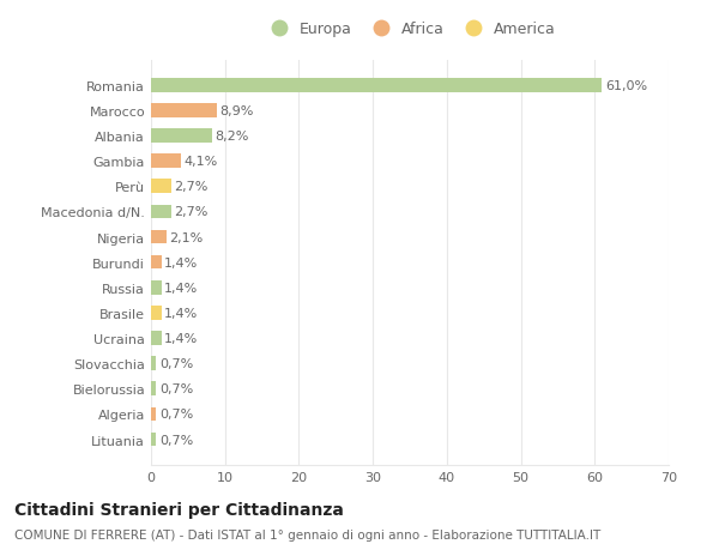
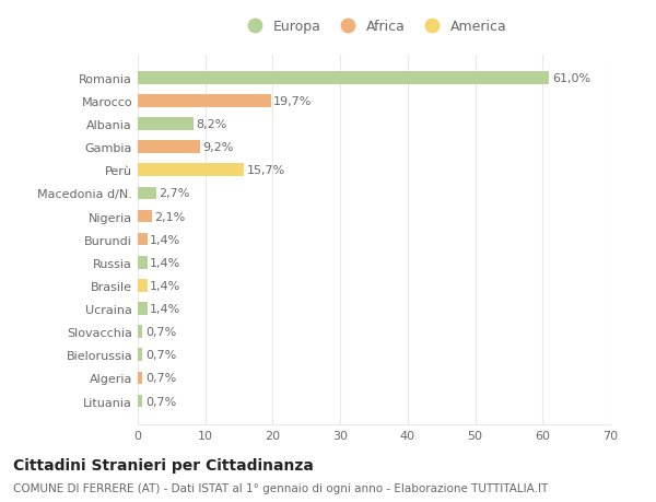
Marocco: 8,9% -> 19,7%
Gambia: 4,1% -> 9,2%
Perù: 2,7% -> 15,7%
